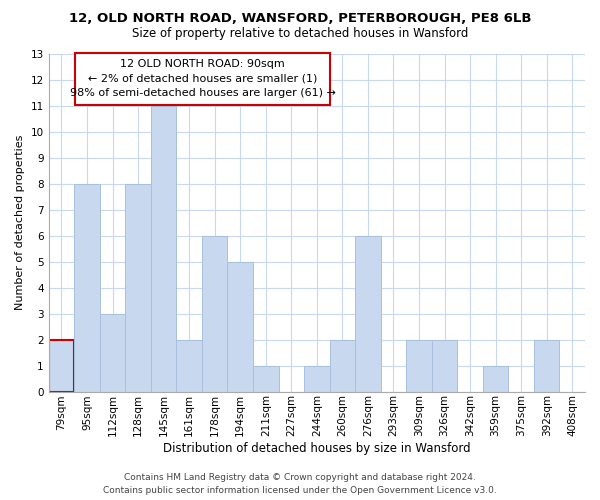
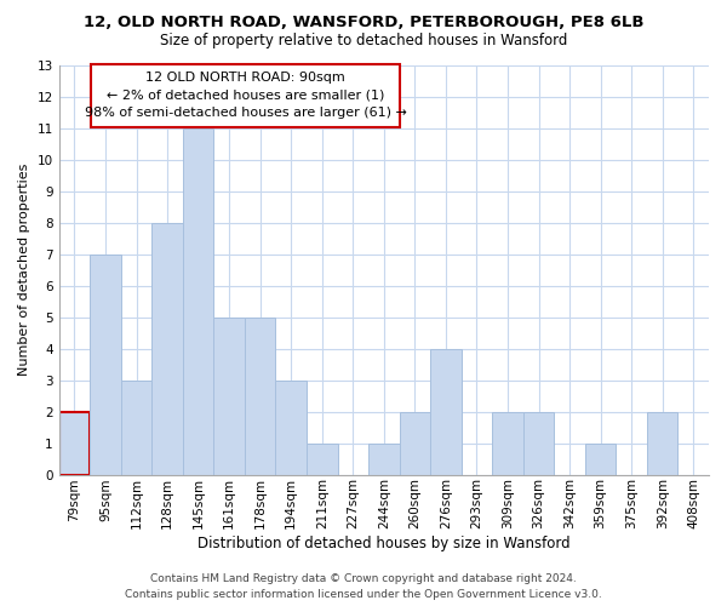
95sqm: 8 -> 7
161sqm: 2 -> 5
178sqm: 6 -> 5
194sqm: 5 -> 3
276sqm: 6 -> 4
